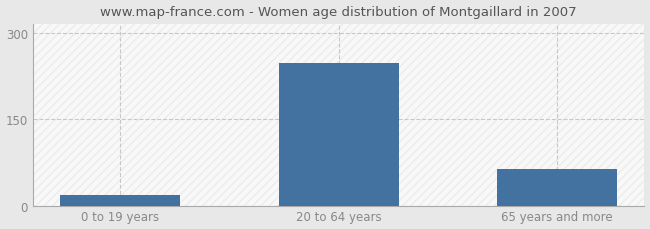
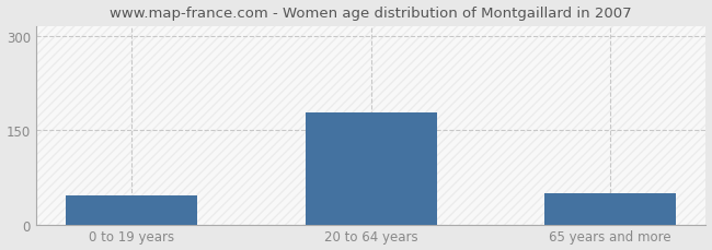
0 to 19 years: 18 -> 46
20 to 64 years: 248 -> 178
65 years and more: 64 -> 50
